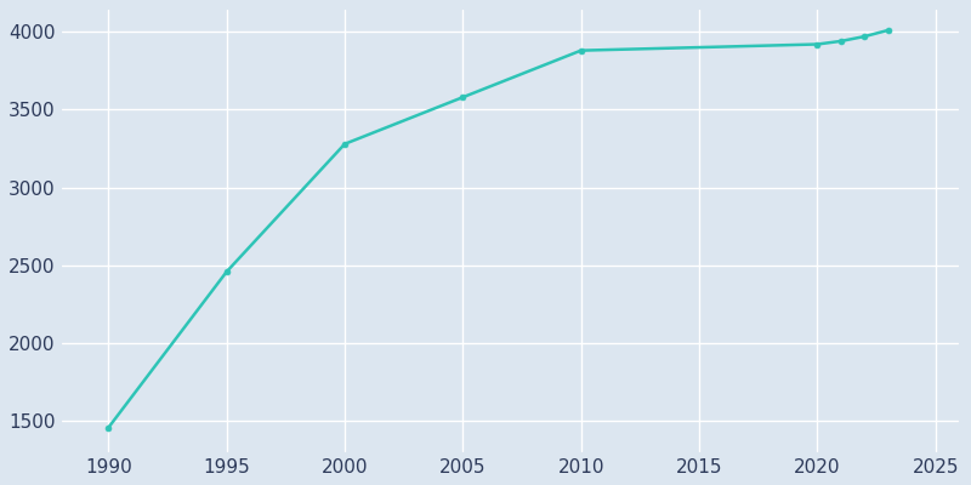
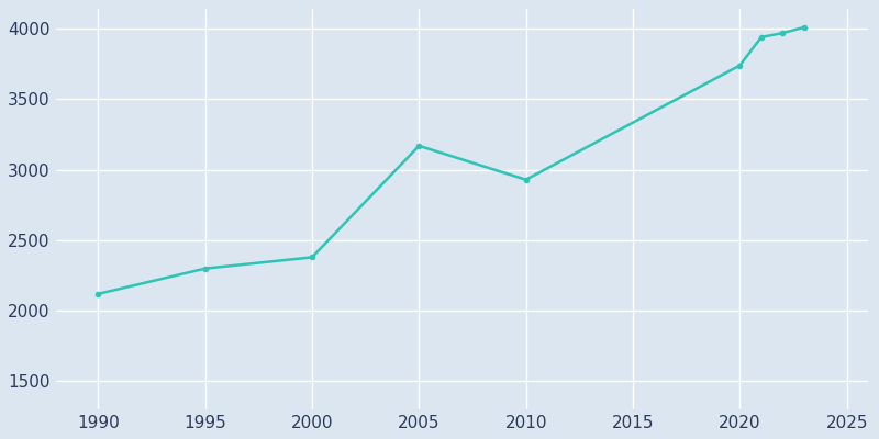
1990: 1460 -> 2120
1995: 2460 -> 2300
2000: 3280 -> 2380
2005: 3580 -> 3170
2010: 3880 -> 2930
2020: 3920 -> 3740
